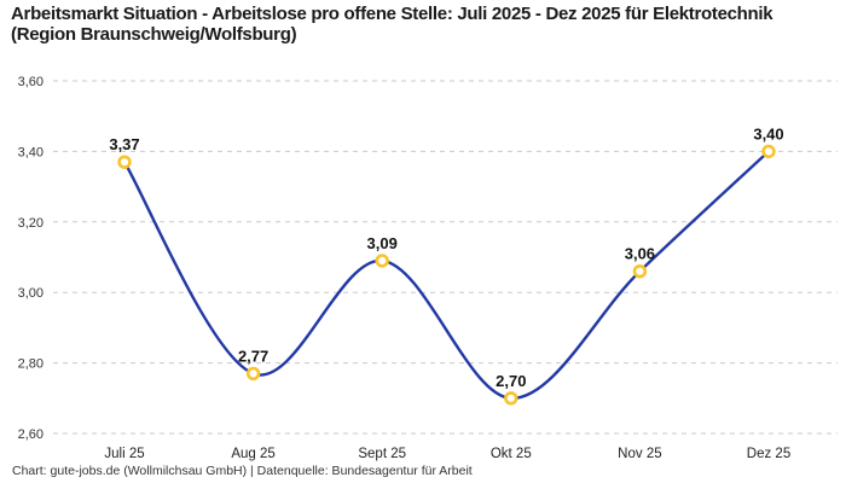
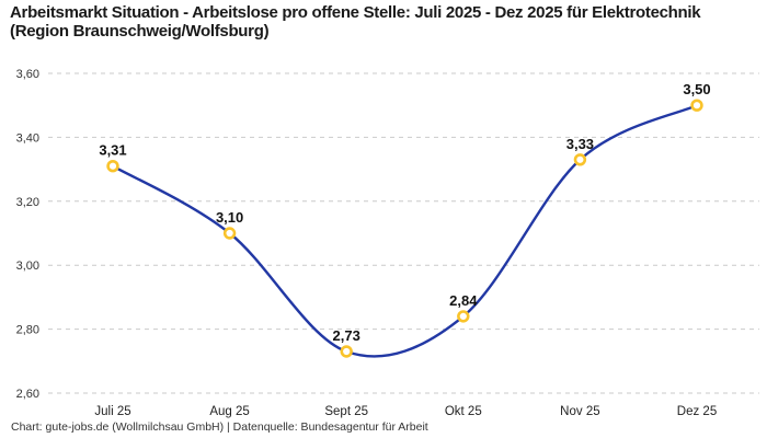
Juli 25: 3,37 -> 3,31
Aug 25: 2,77 -> 3,10
Sept 25: 3,09 -> 2,73
Okt 25: 2,70 -> 2,84
Nov 25: 3,06 -> 3,33
Dez 25: 3,40 -> 3,50
